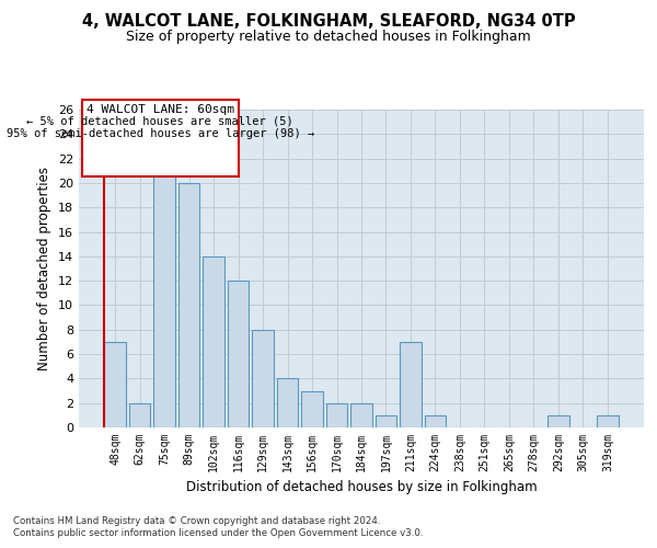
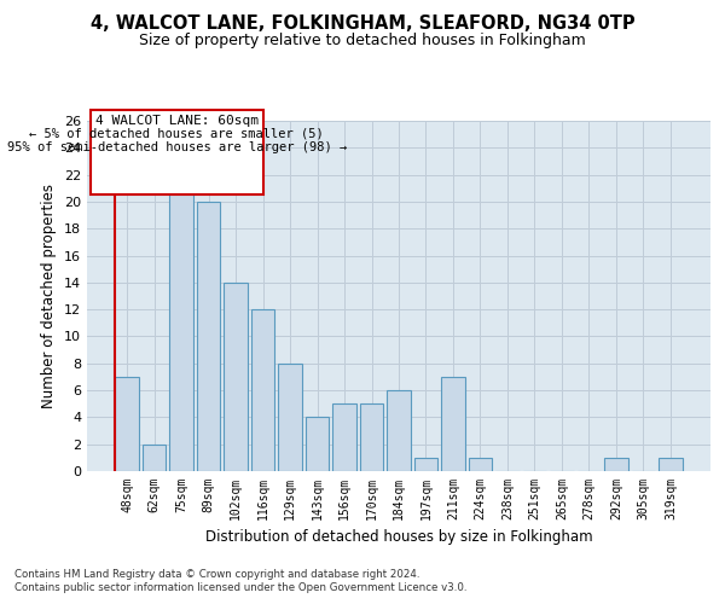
156sqm: 3 -> 5
170sqm: 2 -> 5
184sqm: 2 -> 6
